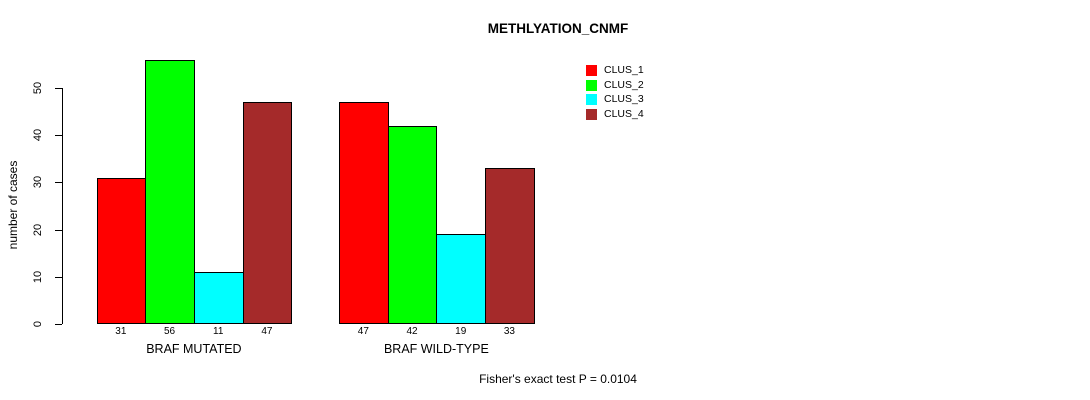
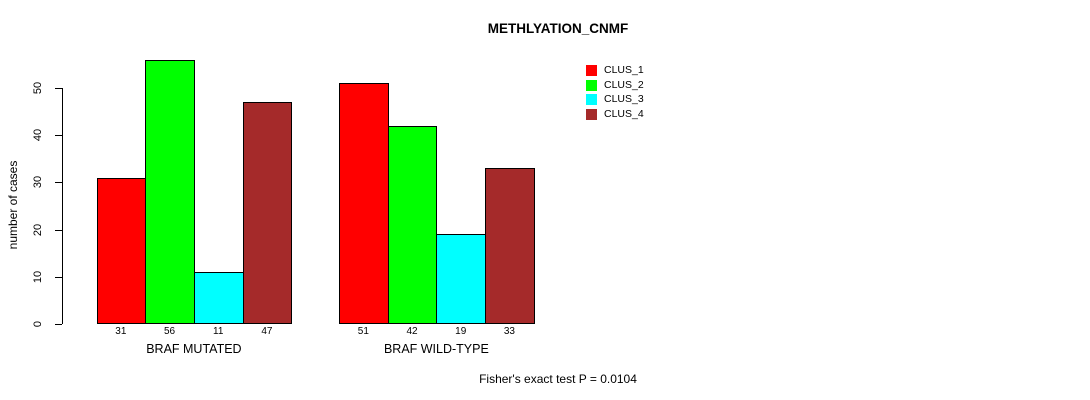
CLUS_1/BRAF WILD-TYPE: 47 -> 51
